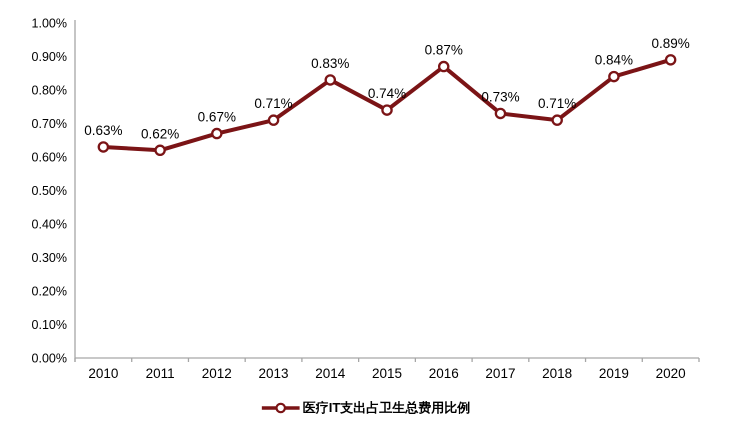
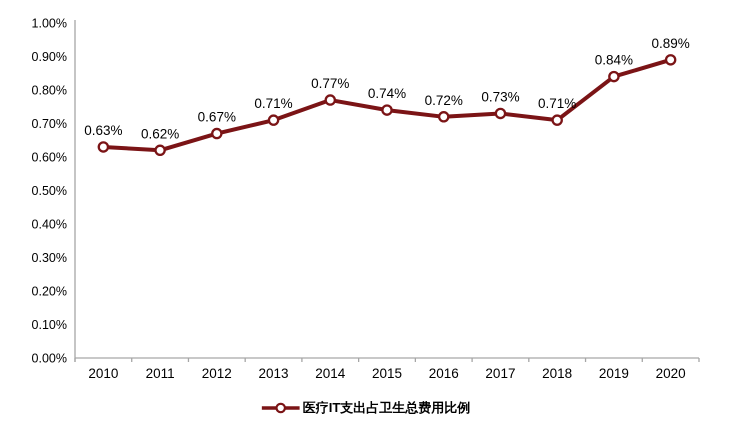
2014: 0.83% -> 0.77%
2016: 0.87% -> 0.72%
